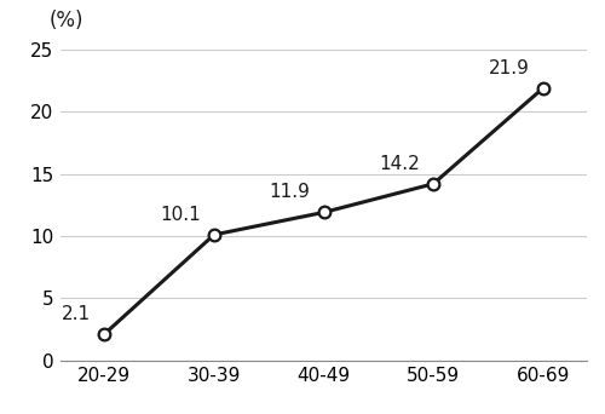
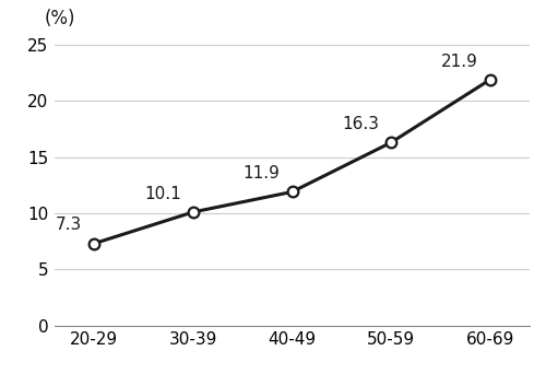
20-29: 2.1 -> 7.3
50-59: 14.2 -> 16.3
